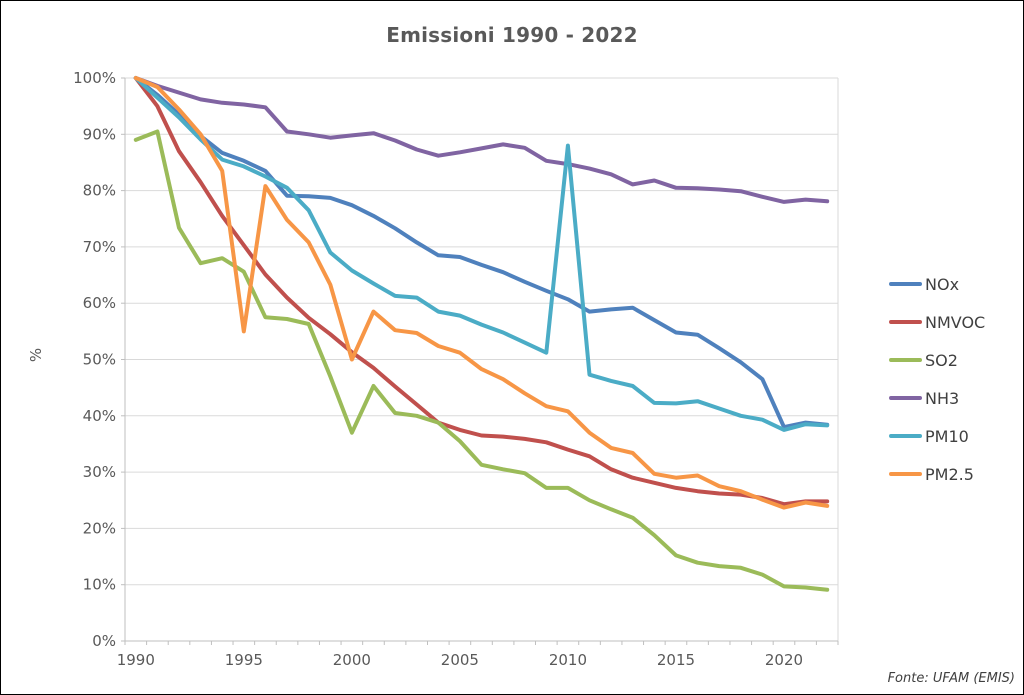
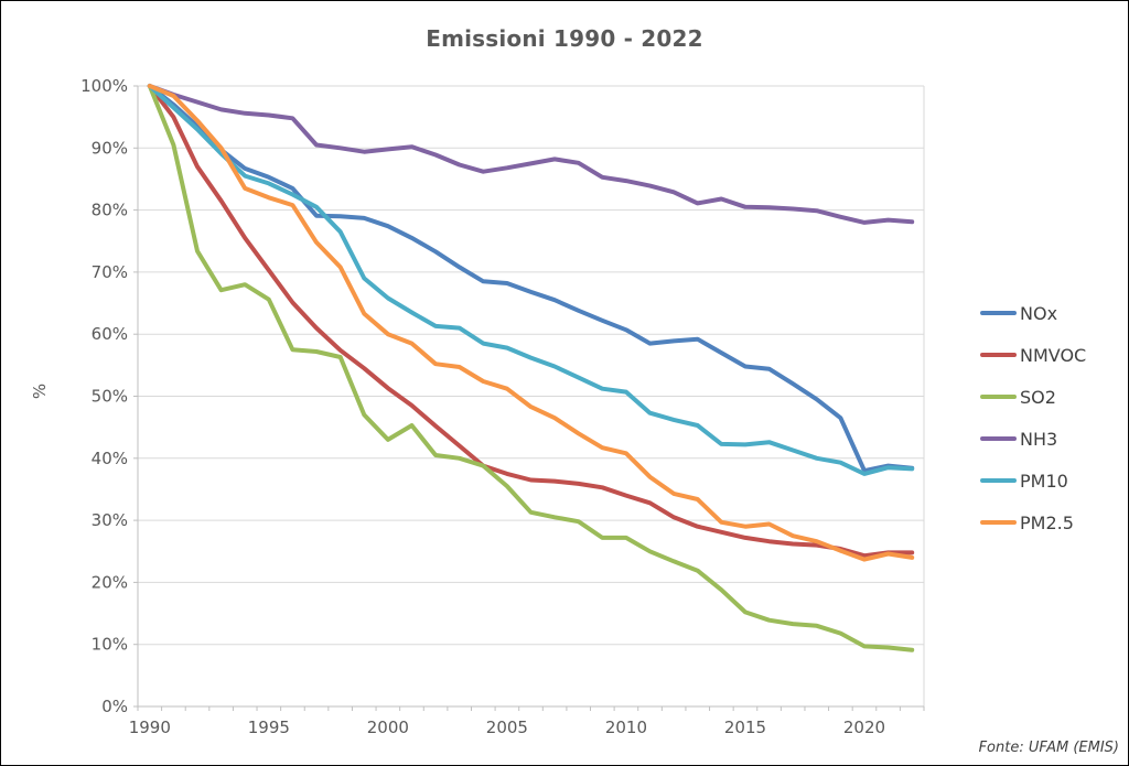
SO2/1990: 89% -> 100%
PM2.5/1995: 55% -> 82%
SO2/2000: 37% -> 43%
PM2.5/2000: 50% -> 60%
PM10/2010: 88% -> 51%
